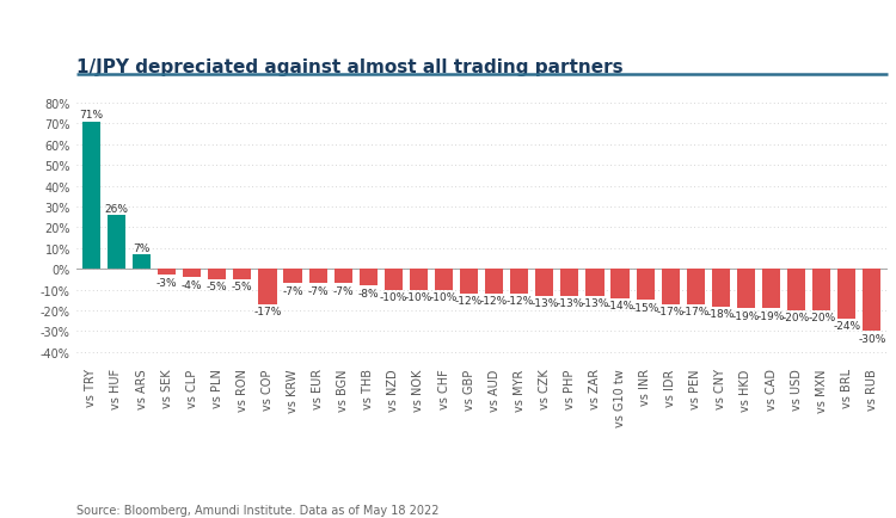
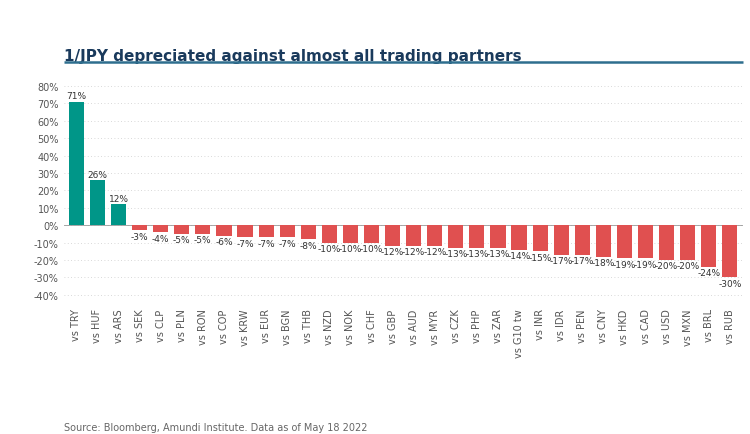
vs ARS: 7% -> 12%
vs COP: -17% -> -6%
